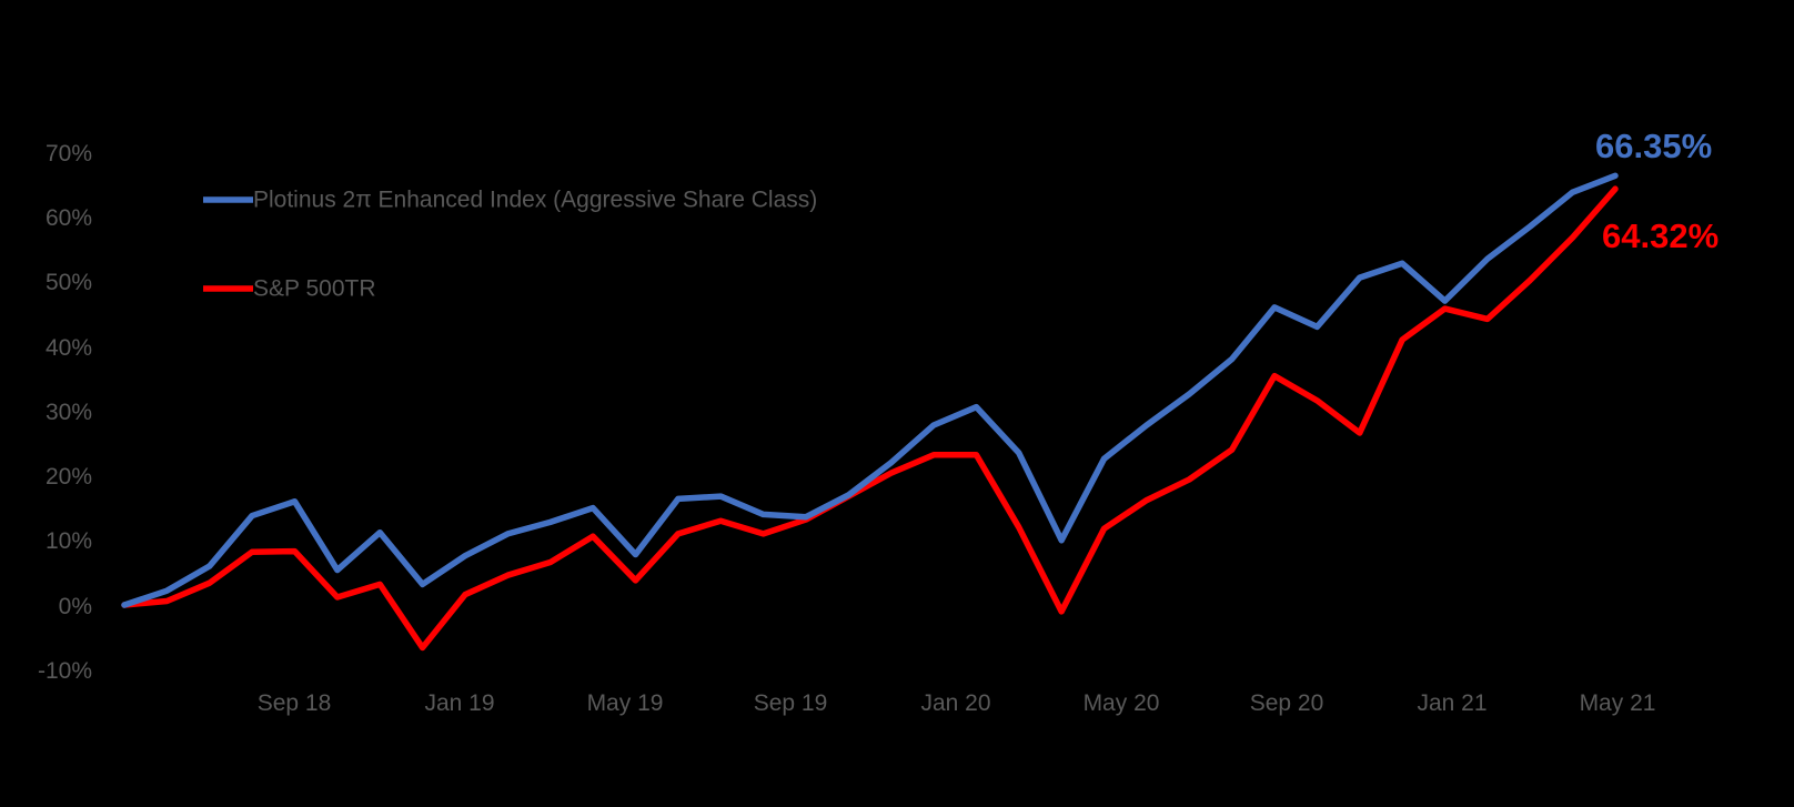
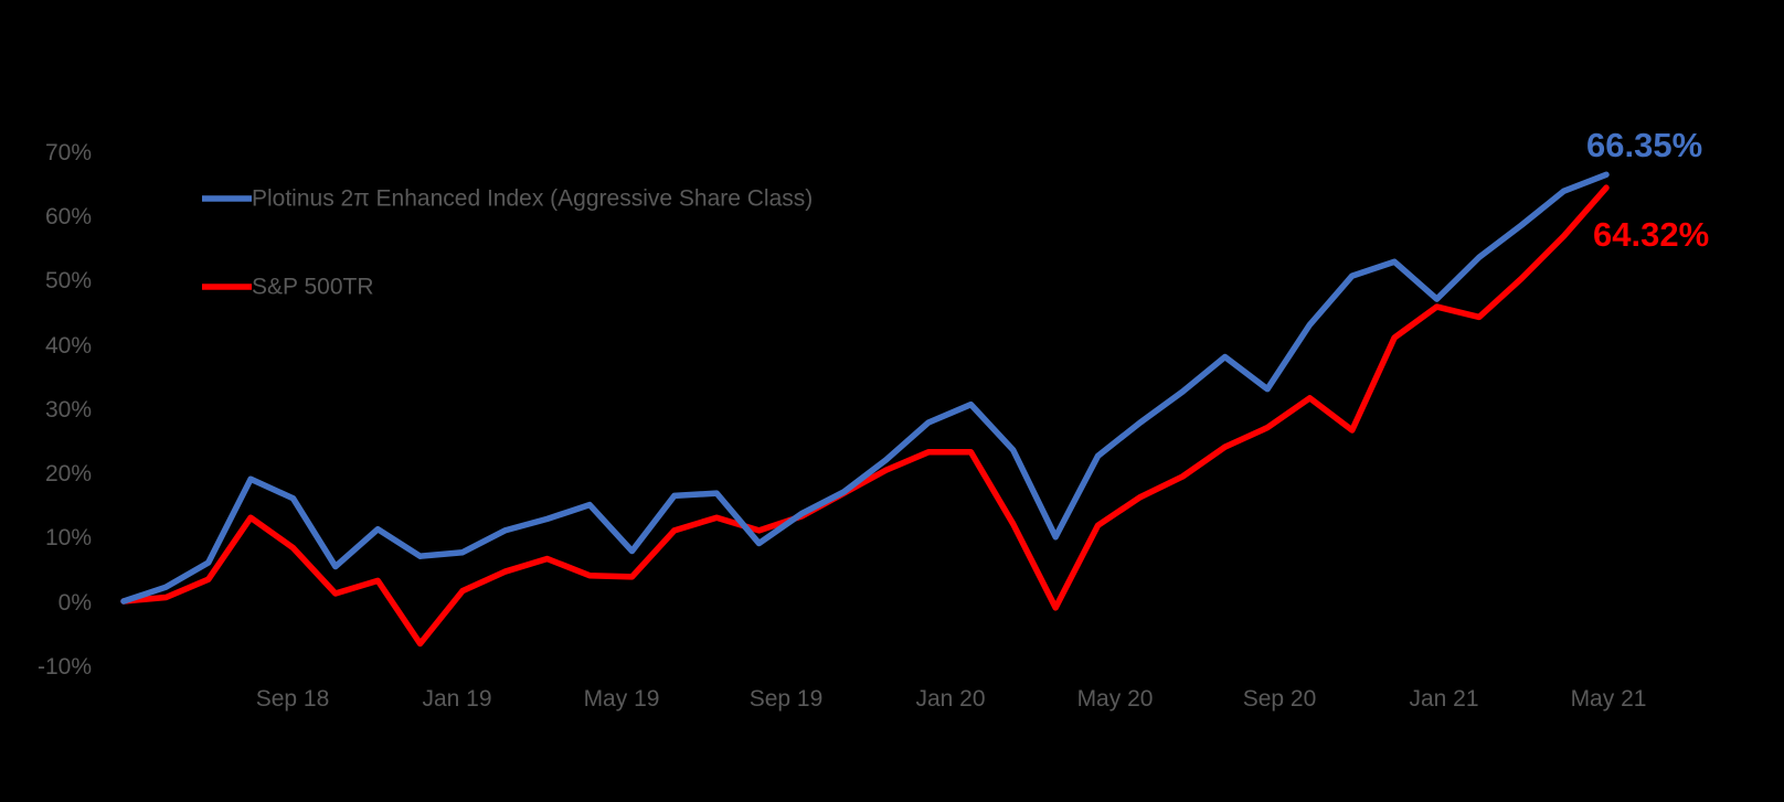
Plotinus 2π Enhanced Index (Aggressive Share Class)/Sep 18: 14% -> 19%
S&P 500TR/Sep 18: 8% -> 13%
Plotinus 2π Enhanced Index (Aggressive Share Class)/Jan 19: 3% -> 7%
S&P 500TR/May 19: 11% -> 4%
Plotinus 2π Enhanced Index (Aggressive Share Class)/Sep 19: 14% -> 9%
Plotinus 2π Enhanced Index (Aggressive Share Class)/Sep 20: 46% -> 33%
S&P 500TR/Sep 20: 35% -> 27%
